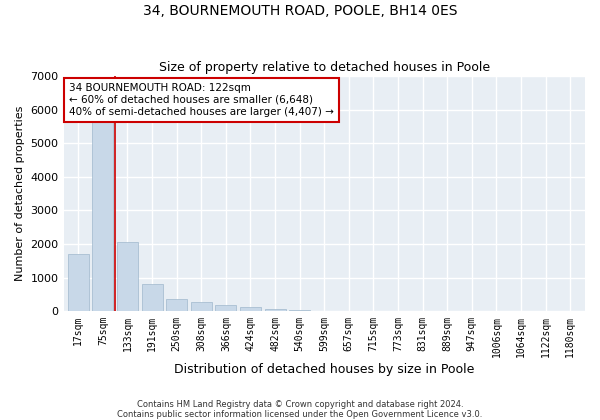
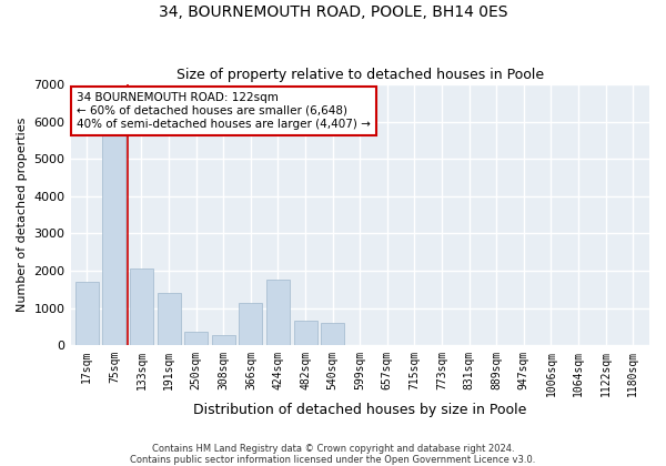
191sqm: 800 -> 1400
366sqm: 170 -> 1150
424sqm: 120 -> 1750
482sqm: 70 -> 650
540sqm: 30 -> 600
